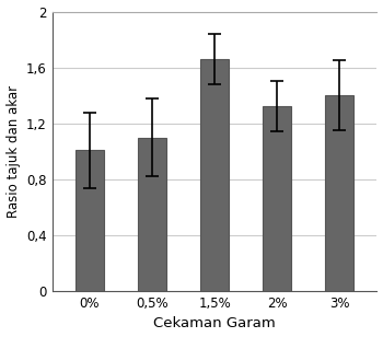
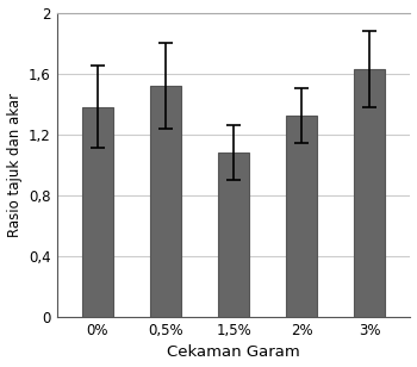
0%: 1,01 -> 1,38
0,5%: 1,10 -> 1,52
1,5%: 1,66 -> 1,08
3%: 1,40 -> 1,63
